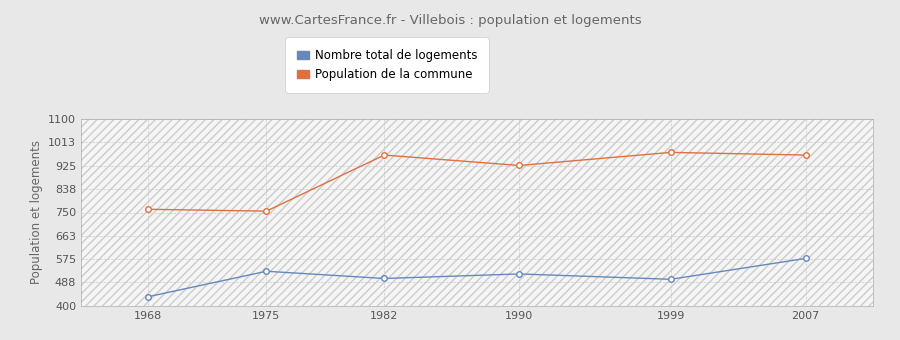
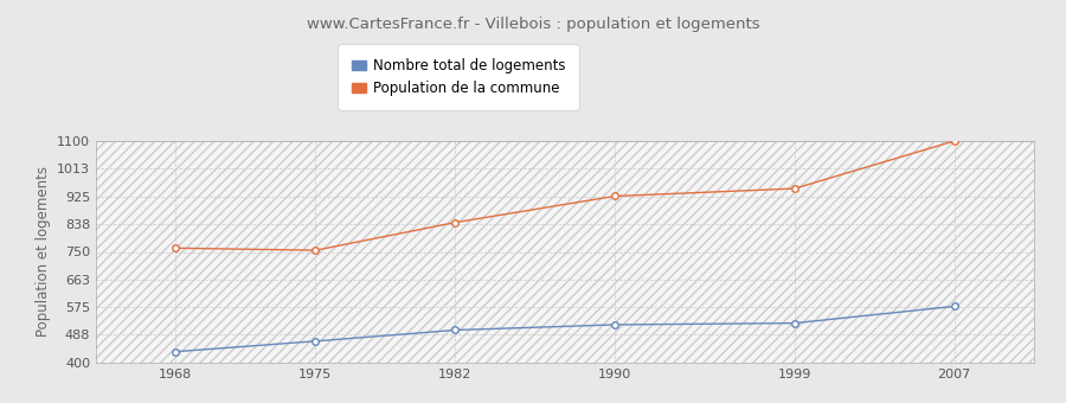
Nombre total de logements/1975: 530 -> 468
Population de la commune/1982: 965 -> 843
Nombre total de logements/1999: 500 -> 525
Population de la commune/1999: 975 -> 950
Population de la commune/2007: 965 -> 1100
